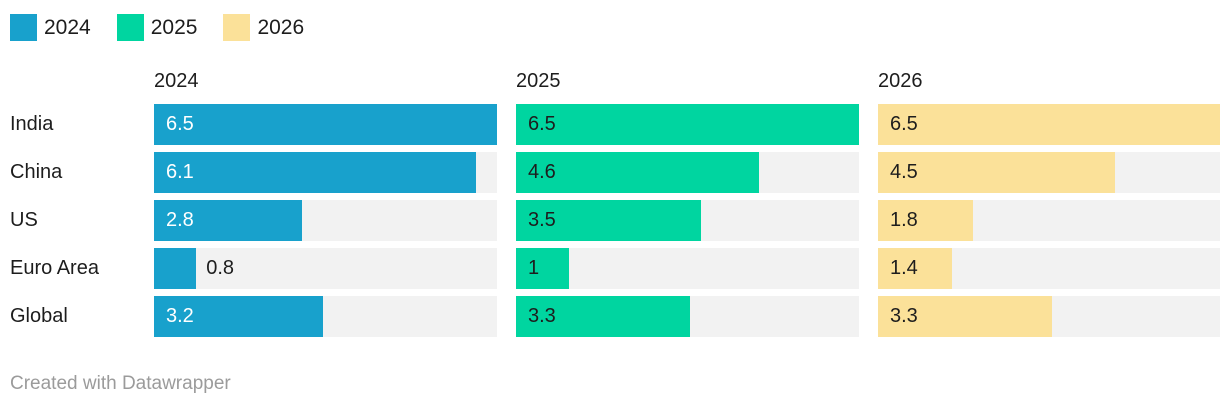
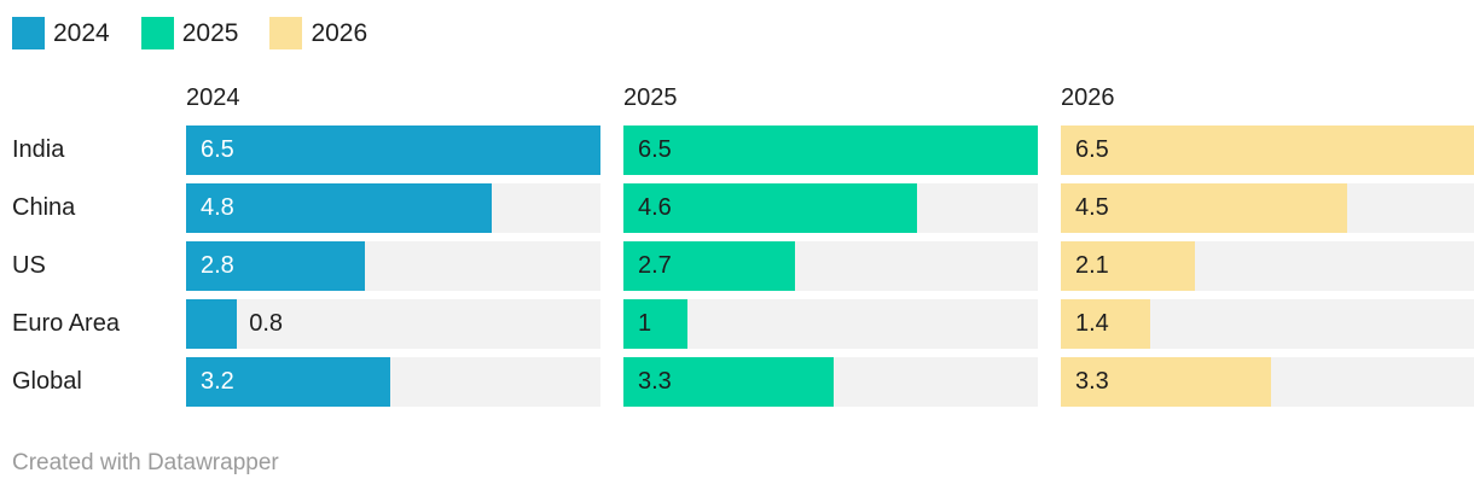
2024/China: 6.1 -> 4.8
2025/US: 3.5 -> 2.7
2026/US: 1.8 -> 2.1
